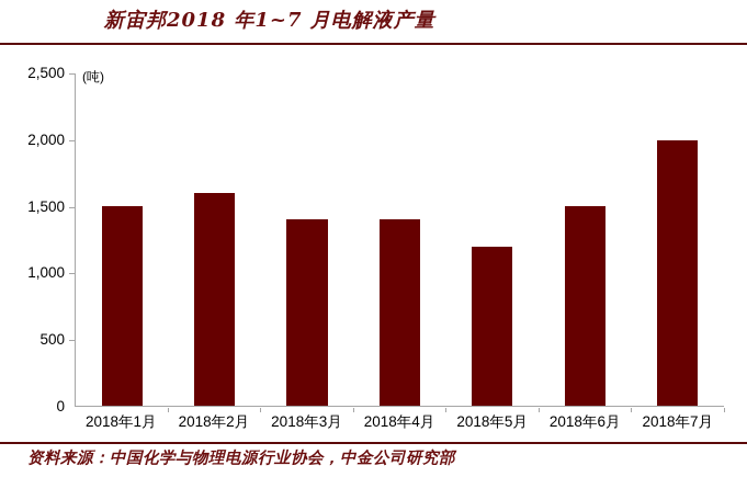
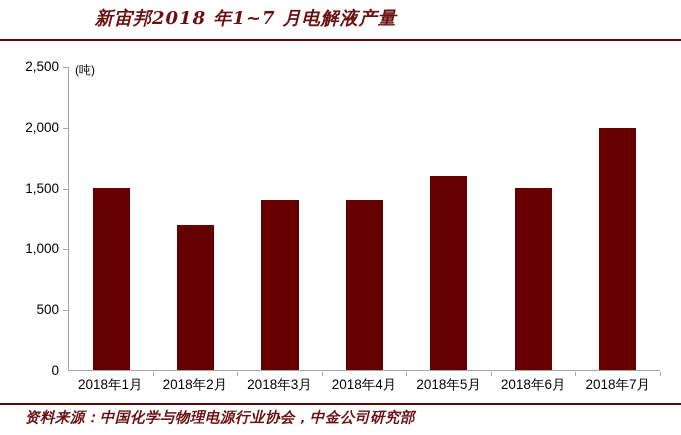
2018年2月: 1600 -> 1200
2018年5月: 1200 -> 1600
